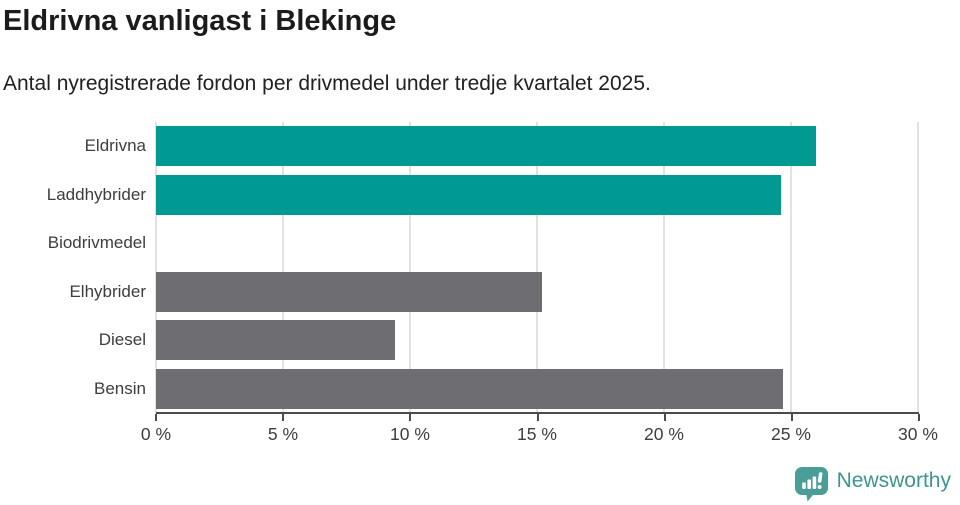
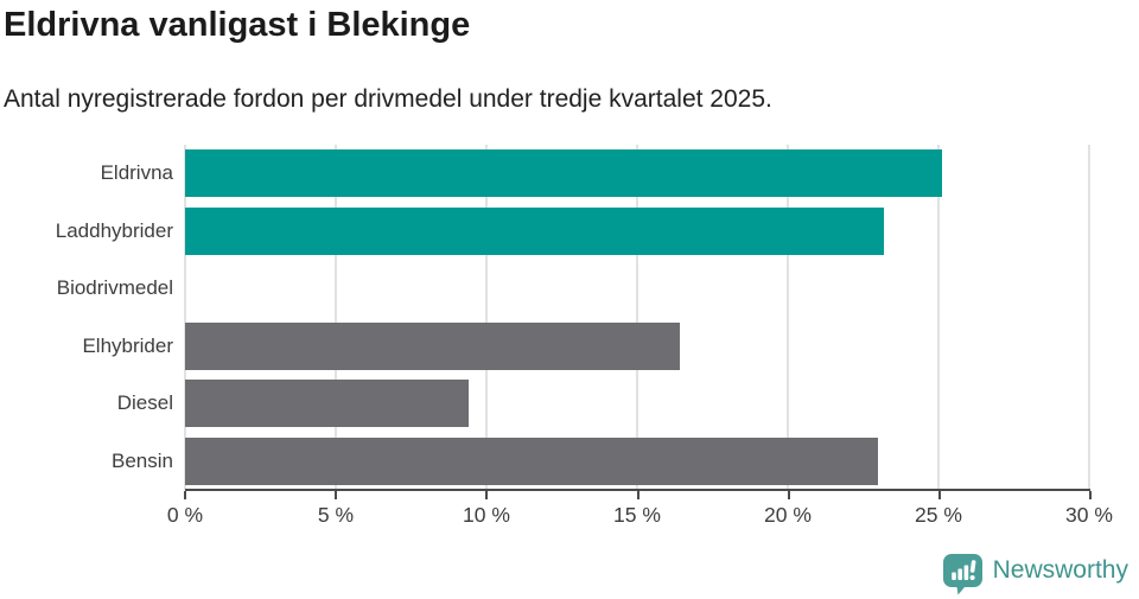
Eldrivna: 26.0% -> 25.1%
Laddhybrider: 24.6% -> 23.2%
Elhybrider: 15.2% -> 16.4%
Bensin: 24.7% -> 23.0%
